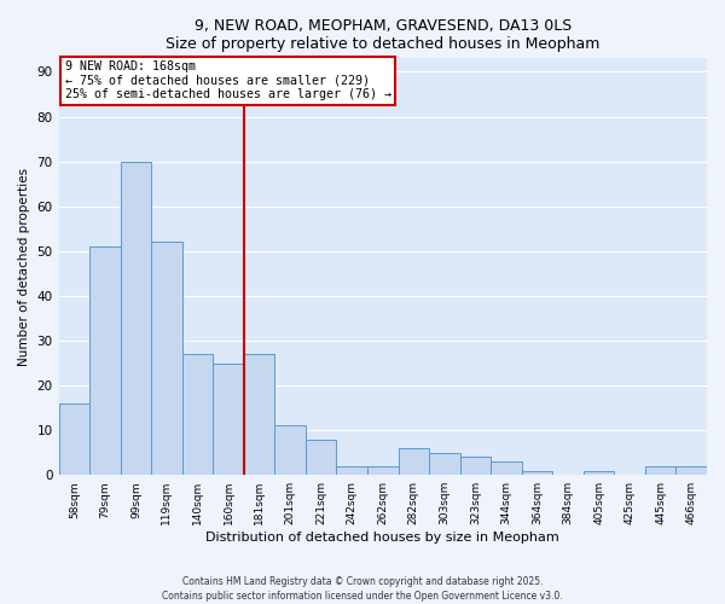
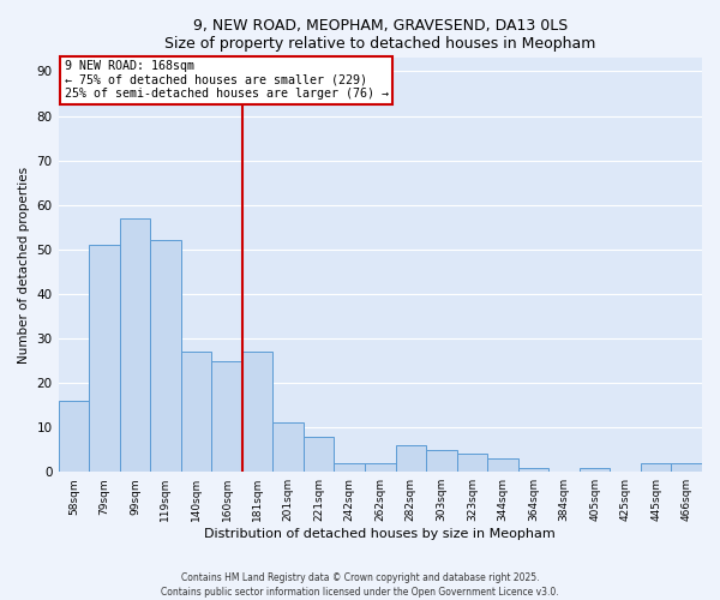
99sqm: 70 -> 57
